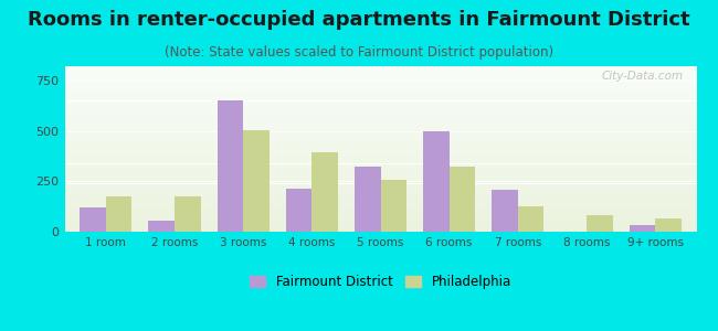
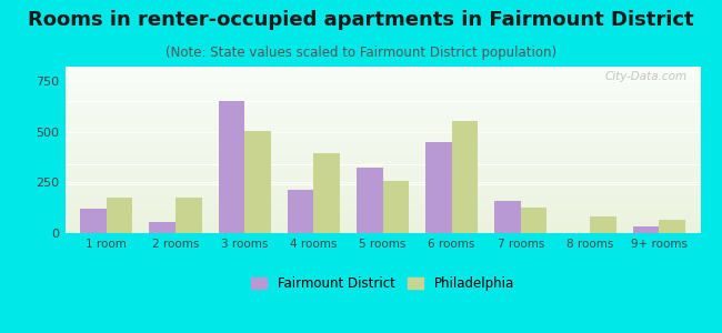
Fairmount District/6 rooms: 500 -> 450
Philadelphia/6 rooms: 320 -> 550
Fairmount District/7 rooms: 210 -> 160
